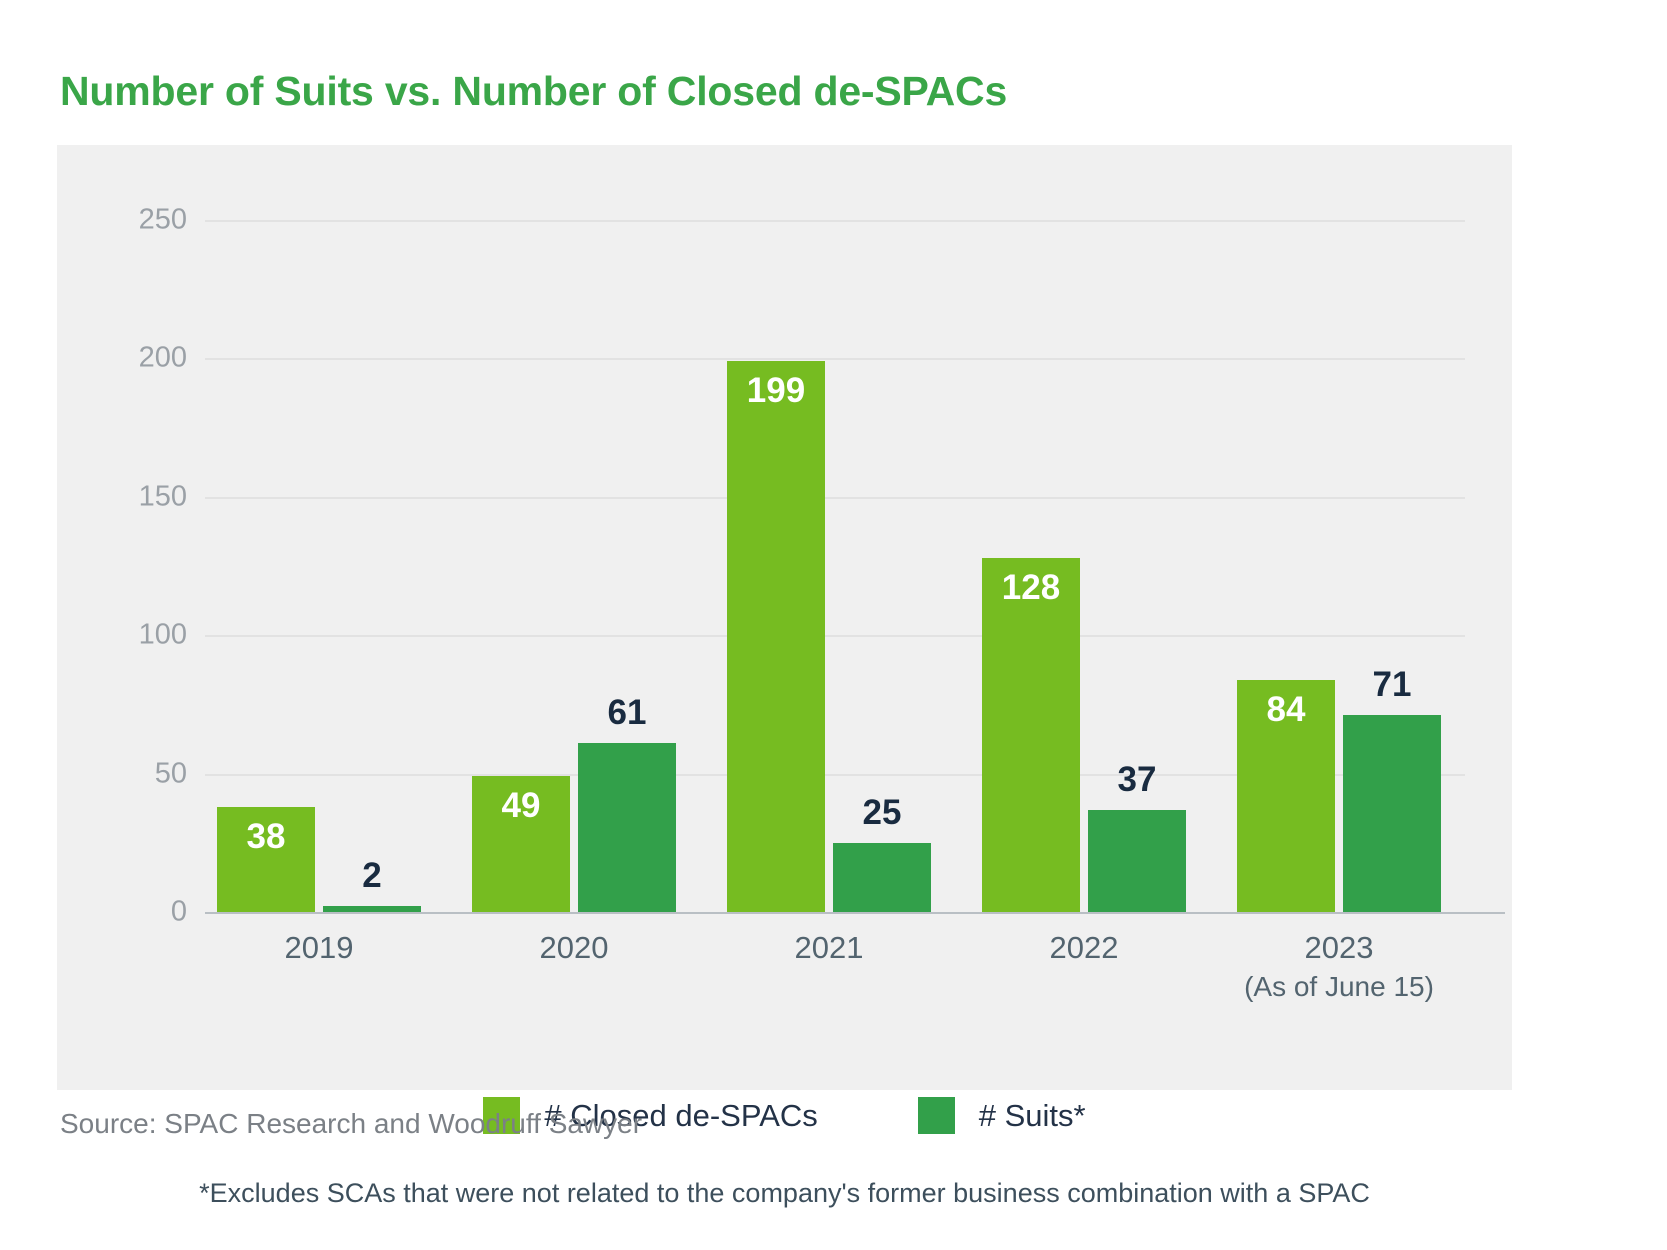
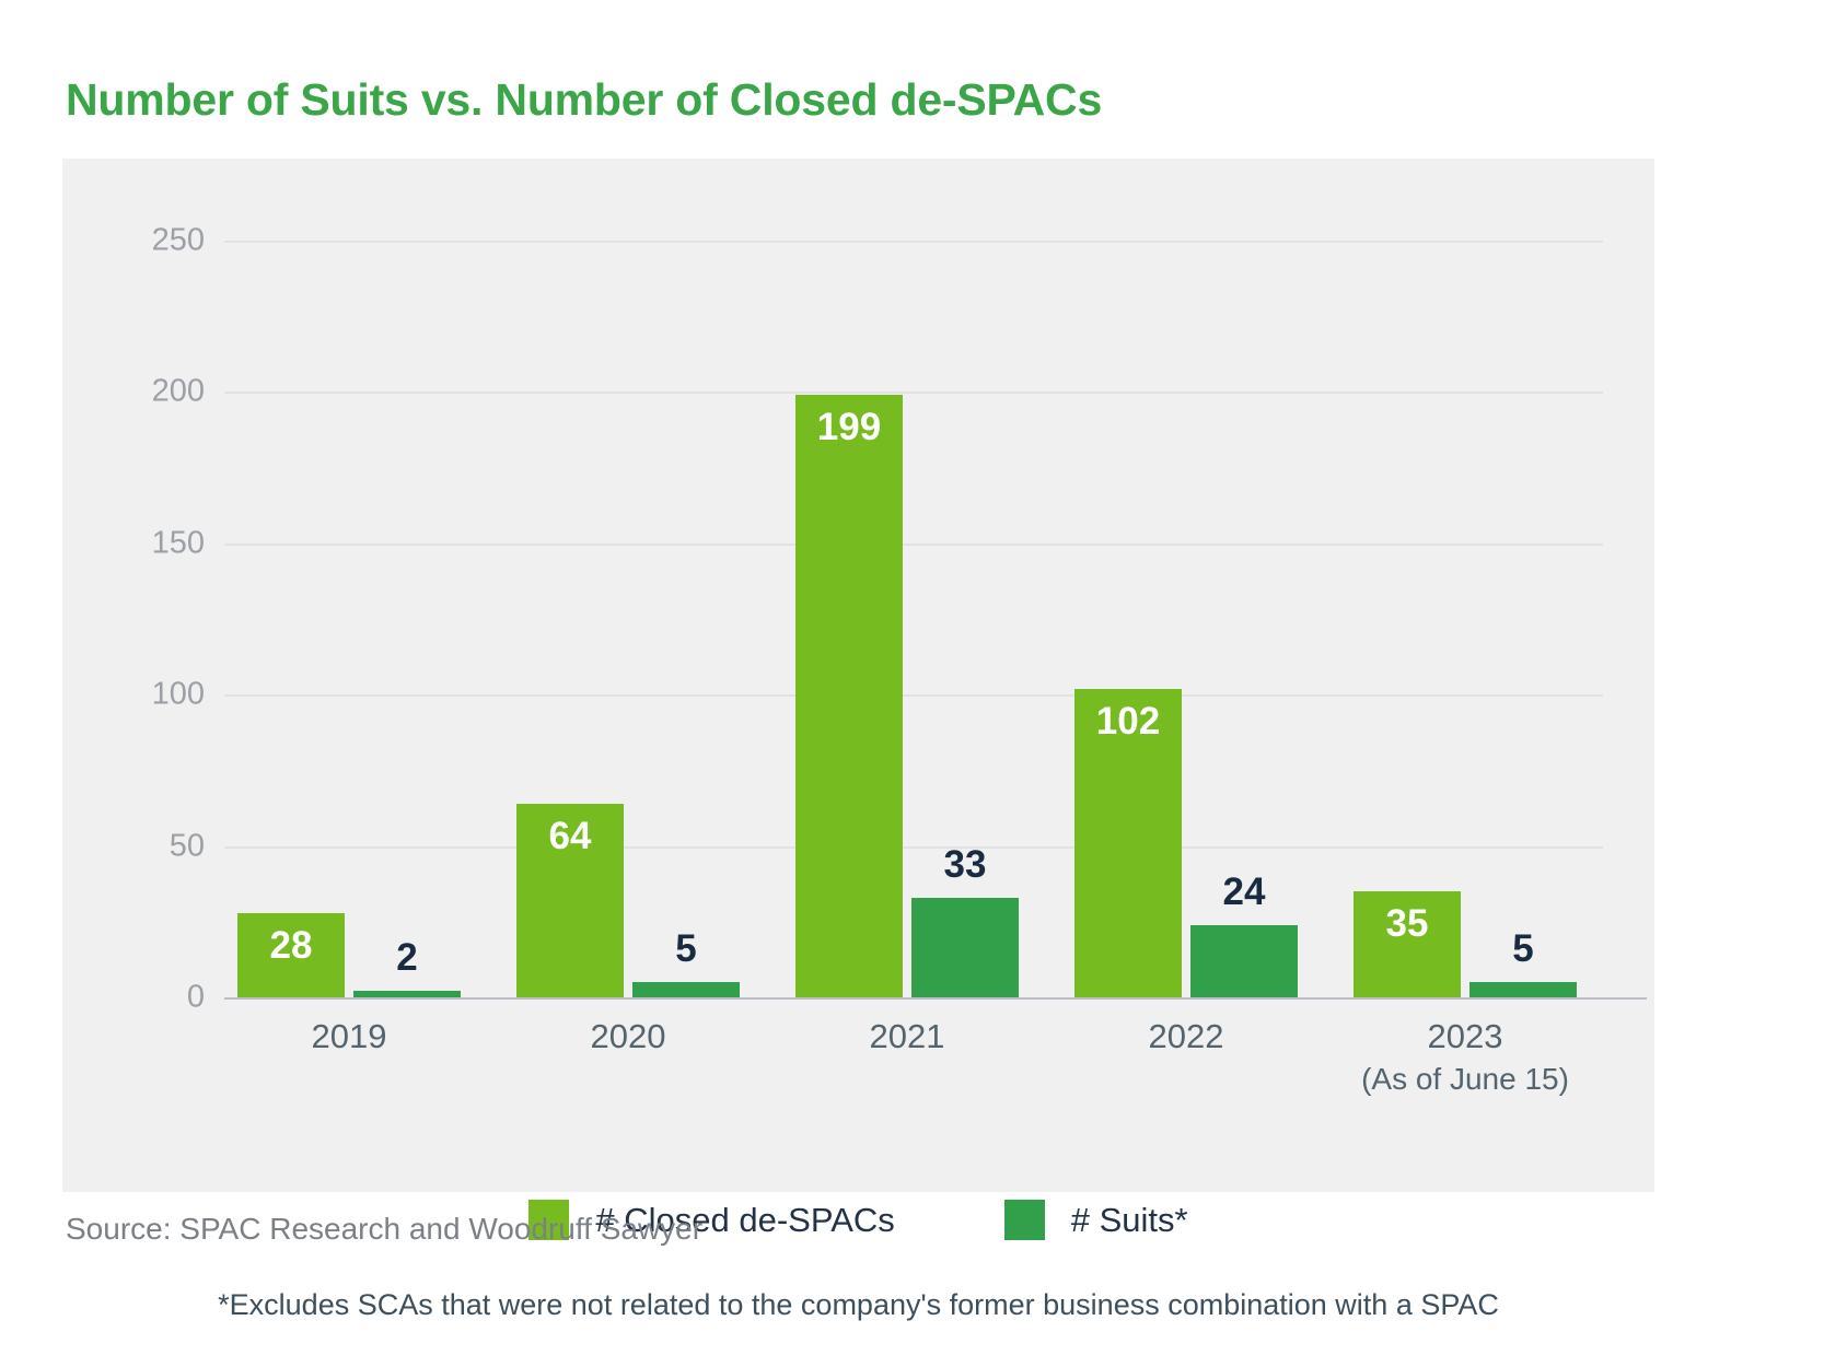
# Closed de-SPACs/2019: 38 -> 28
# Closed de-SPACs/2020: 49 -> 64
# Suits*/2020: 61 -> 5
# Suits*/2021: 25 -> 33
# Closed de-SPACs/2022: 128 -> 102
# Suits*/2022: 37 -> 24
# Closed de-SPACs/2023: 84 -> 35
# Suits*/2023: 71 -> 5
